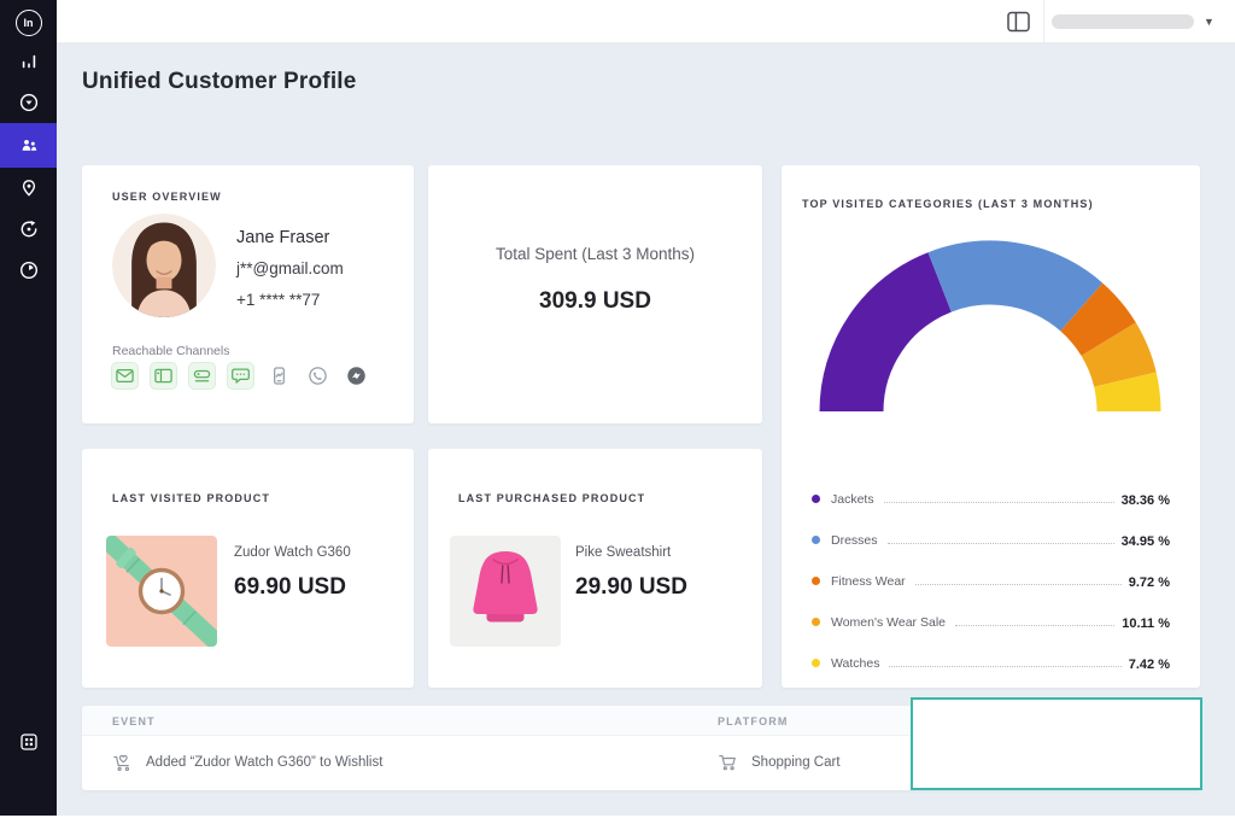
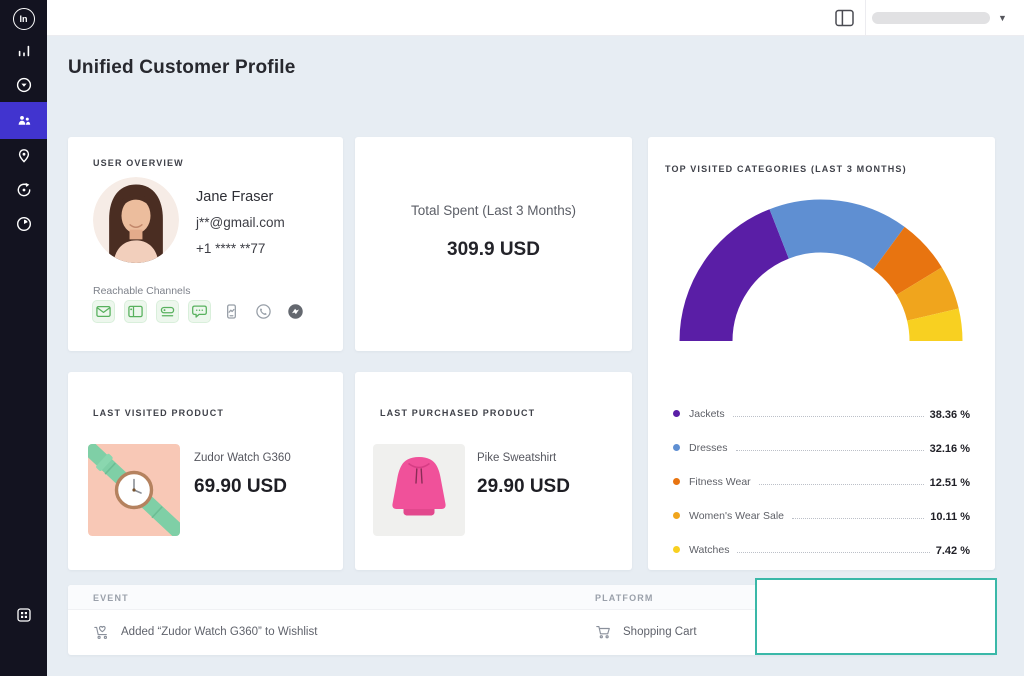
Dresses: 34.95 -> 32.16
Fitness Wear: 9.72 -> 12.51
